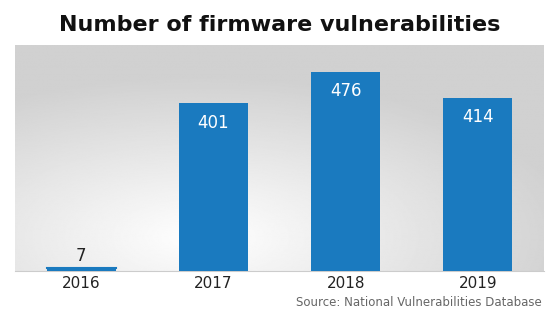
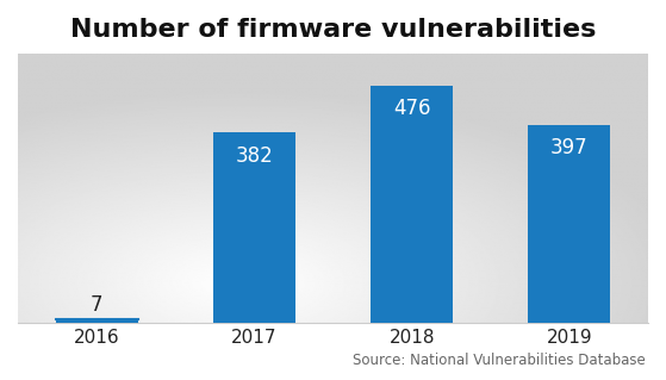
2017: 401 -> 382
2019: 414 -> 397
